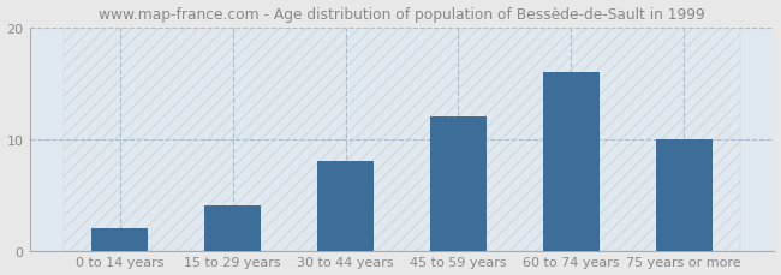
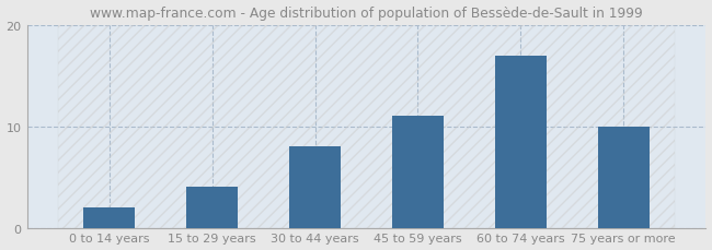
45 to 59 years: 12 -> 11
60 to 74 years: 16 -> 17
